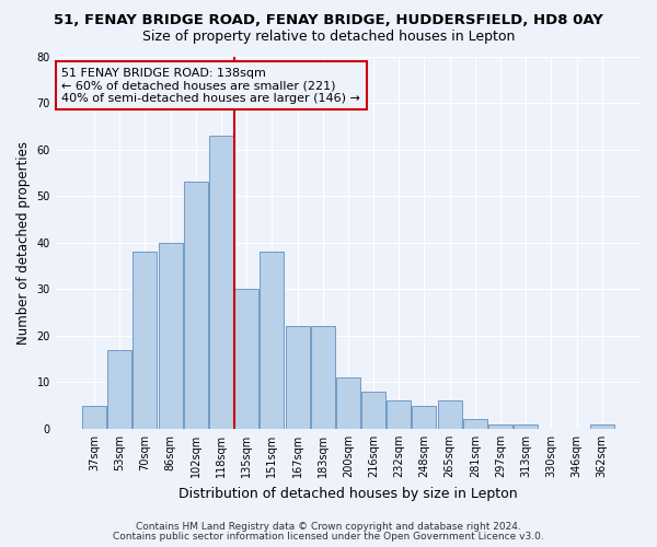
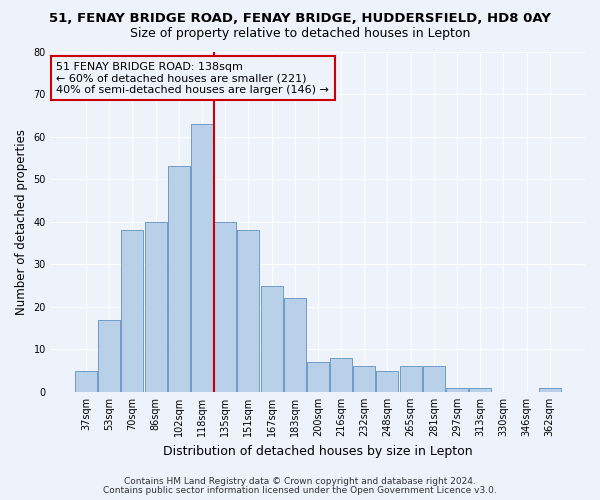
135sqm: 30 -> 40
167sqm: 22 -> 25
200sqm: 11 -> 7
281sqm: 2 -> 6
